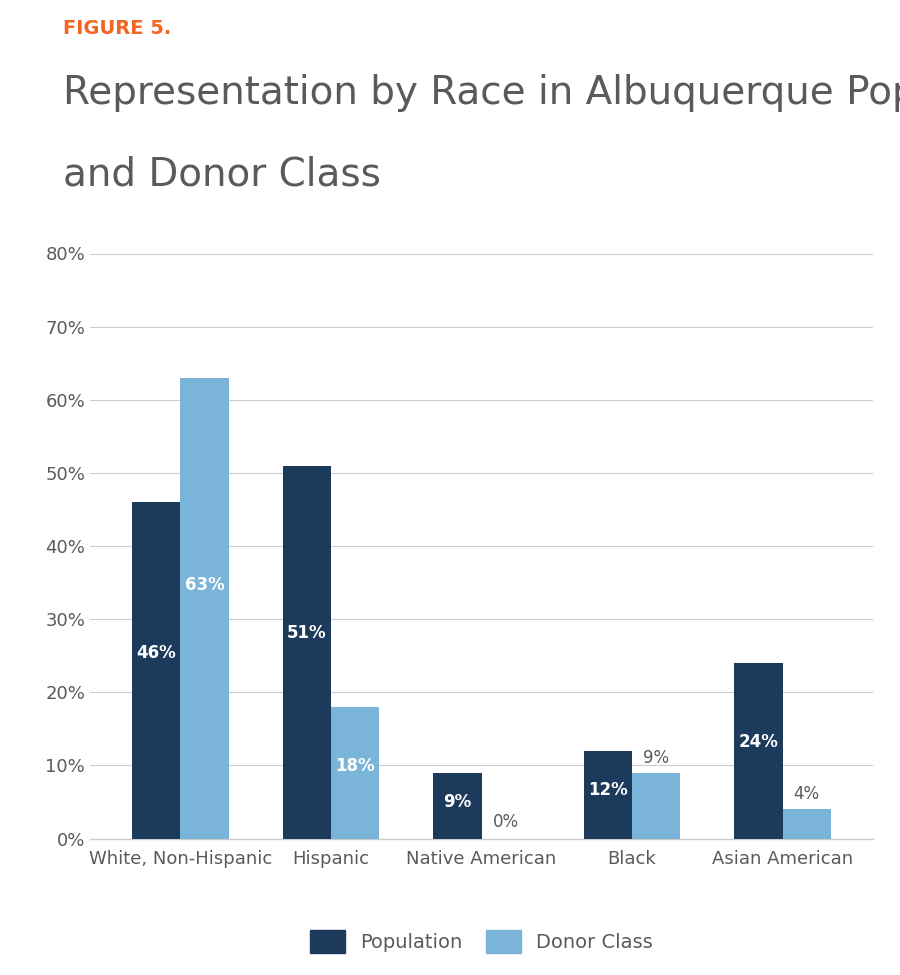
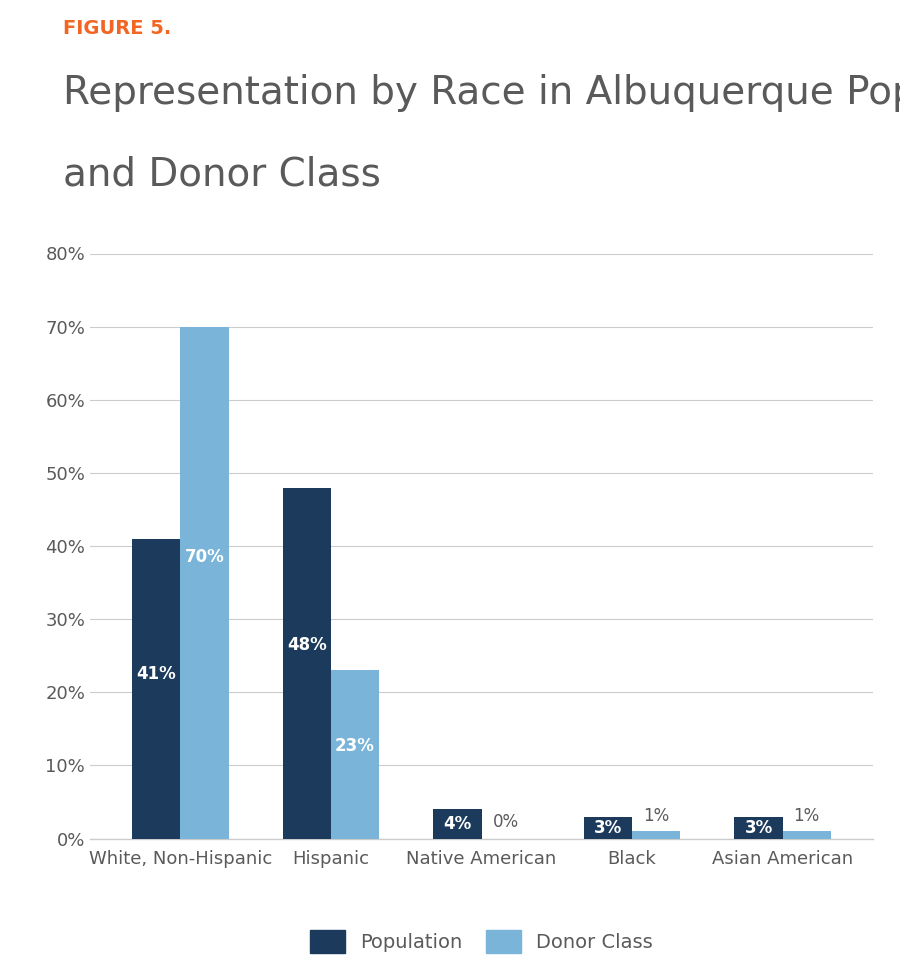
Population/White, Non-Hispanic: 46% -> 41%
Donor Class/White, Non-Hispanic: 63% -> 70%
Population/Hispanic: 51% -> 48%
Donor Class/Hispanic: 18% -> 23%
Population/Native American: 9% -> 4%
Population/Black: 12% -> 3%
Donor Class/Black: 9% -> 1%
Population/Asian American: 24% -> 3%
Donor Class/Asian American: 4% -> 1%
